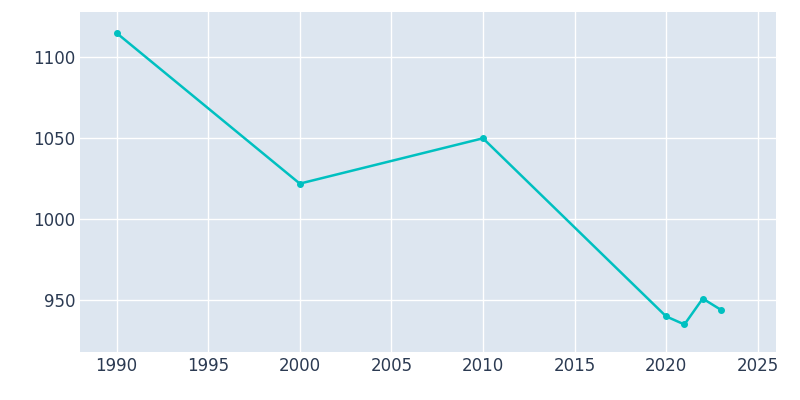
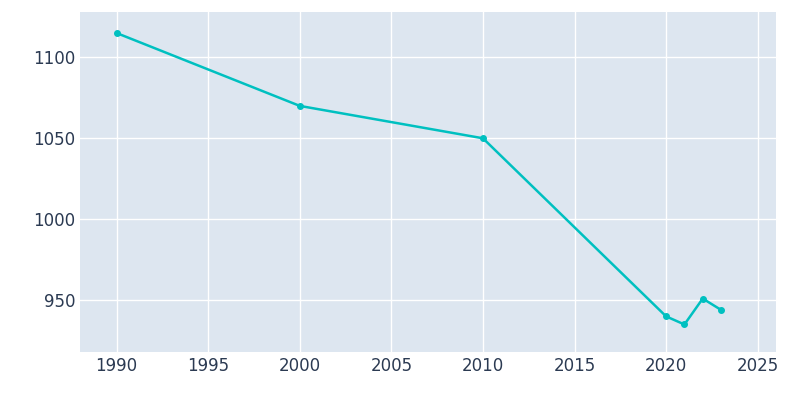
2000: 1022 -> 1070
